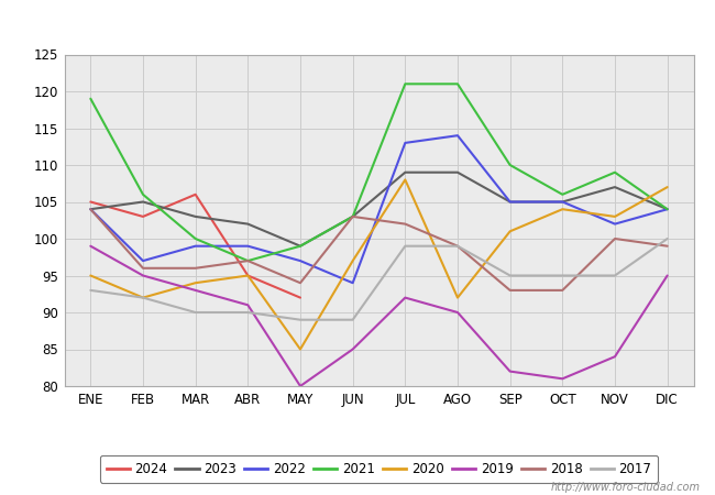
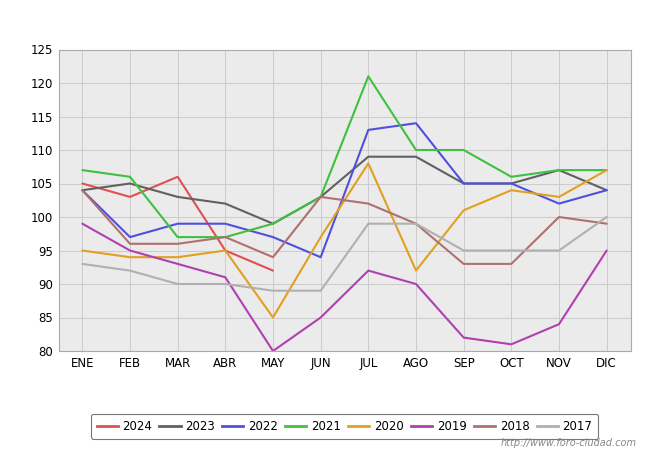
2021/ENE: 119 -> 107
2020/FEB: 92 -> 94
2021/MAR: 100 -> 97
2021/AGO: 121 -> 110
2021/NOV: 109 -> 107
2021/DIC: 104 -> 107
